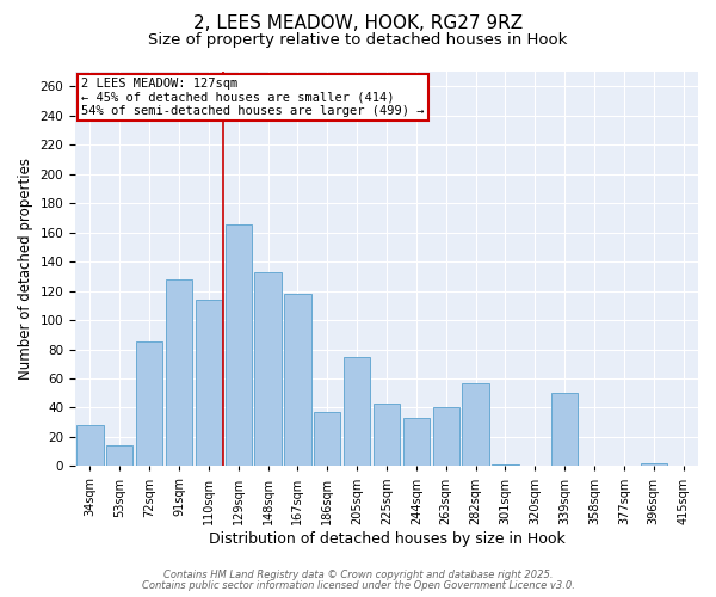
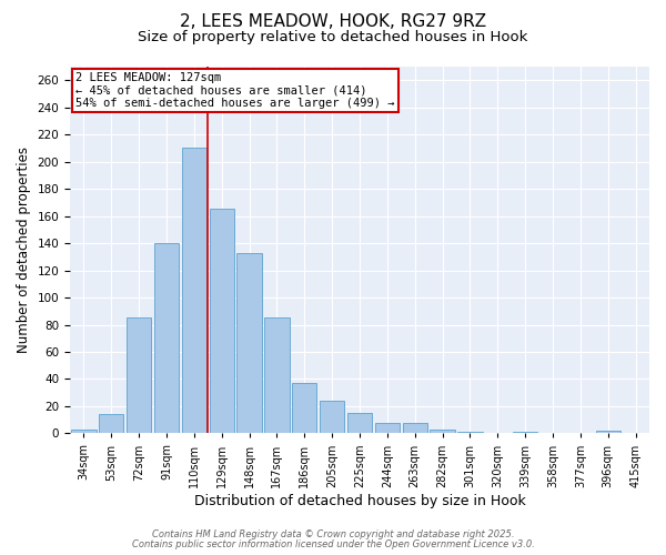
34sqm: 28 -> 3
91sqm: 128 -> 140
110sqm: 114 -> 210
167sqm: 118 -> 85
205sqm: 75 -> 24
225sqm: 43 -> 15
244sqm: 33 -> 8
263sqm: 40 -> 8
282sqm: 57 -> 3
339sqm: 50 -> 1
